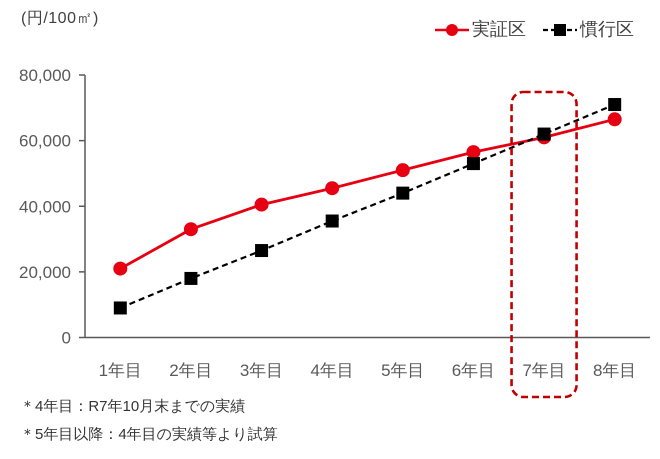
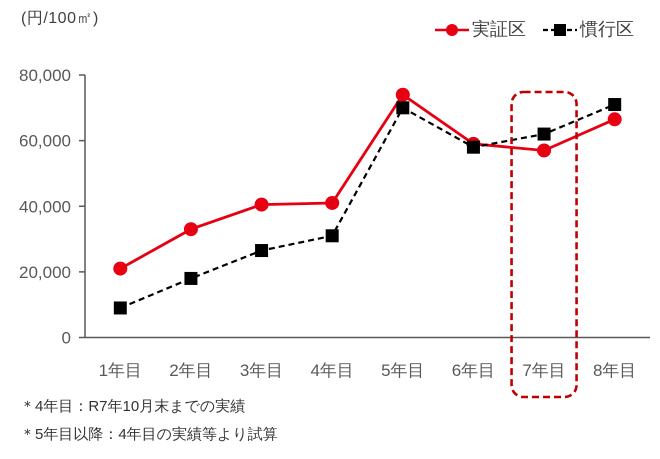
実証区/4年目: 46000 -> 41000
慣行区/4年目: 36000 -> 31000
実証区/5年目: 51000 -> 74000
慣行区/5年目: 44000 -> 70000
実証区/6年目: 56000 -> 59000
慣行区/6年目: 53000 -> 58000
実証区/7年目: 61000 -> 57000
